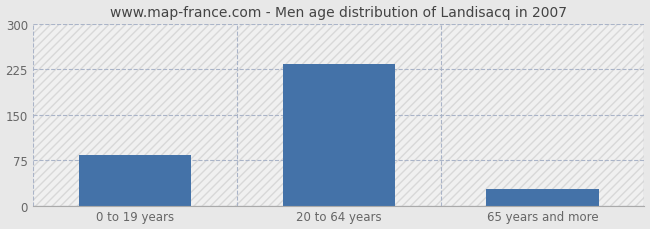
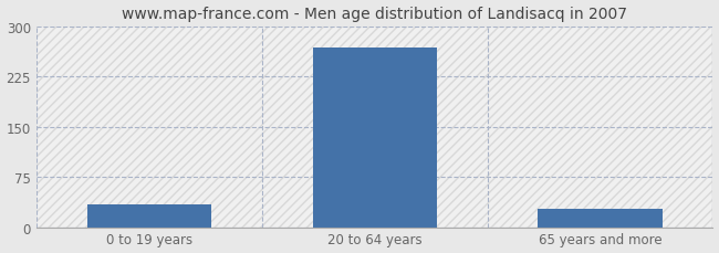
0 to 19 years: 83 -> 34
20 to 64 years: 233 -> 268
